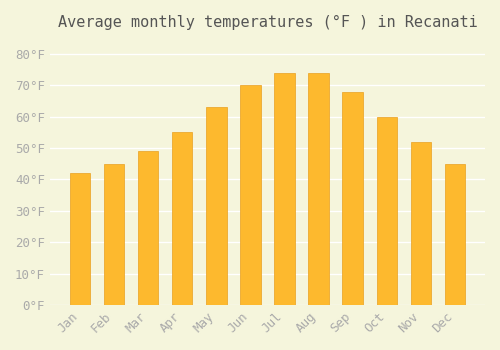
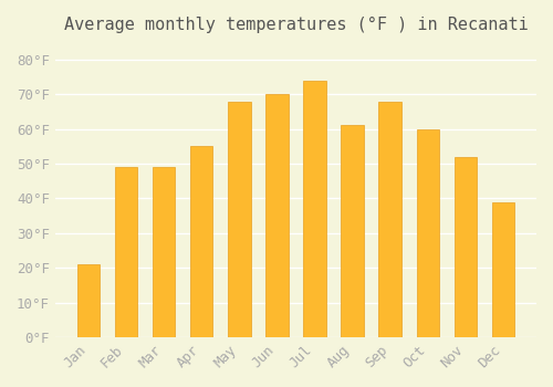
Jan: 42°F -> 21°F
Feb: 45°F -> 49°F
May: 63°F -> 68°F
Aug: 74°F -> 61°F
Dec: 45°F -> 39°F
